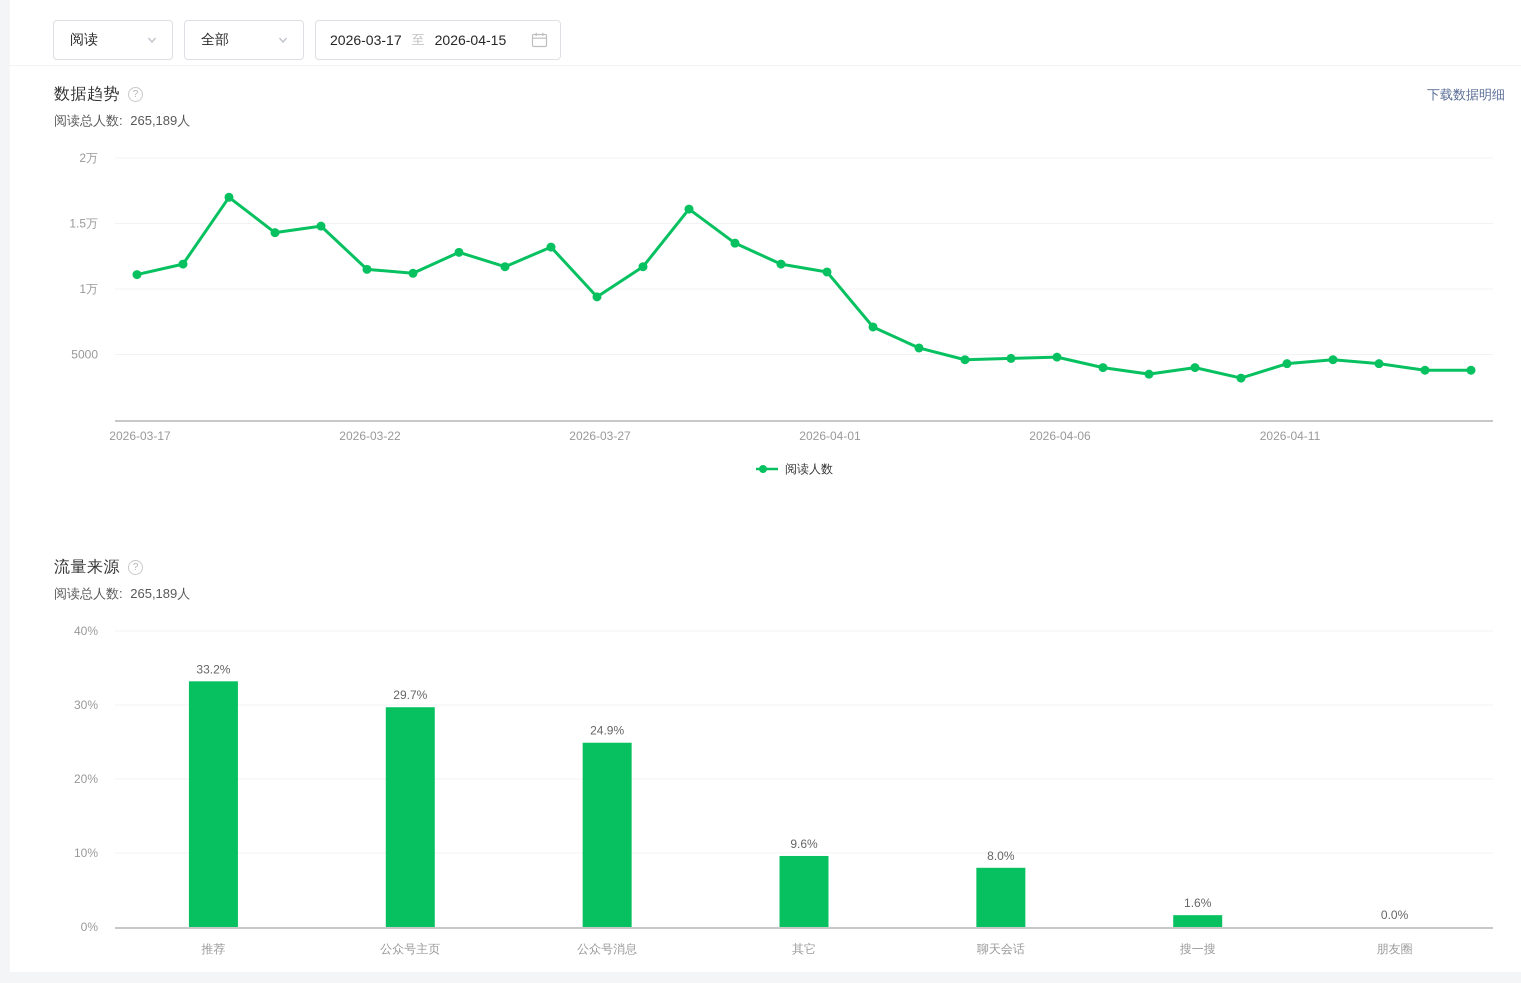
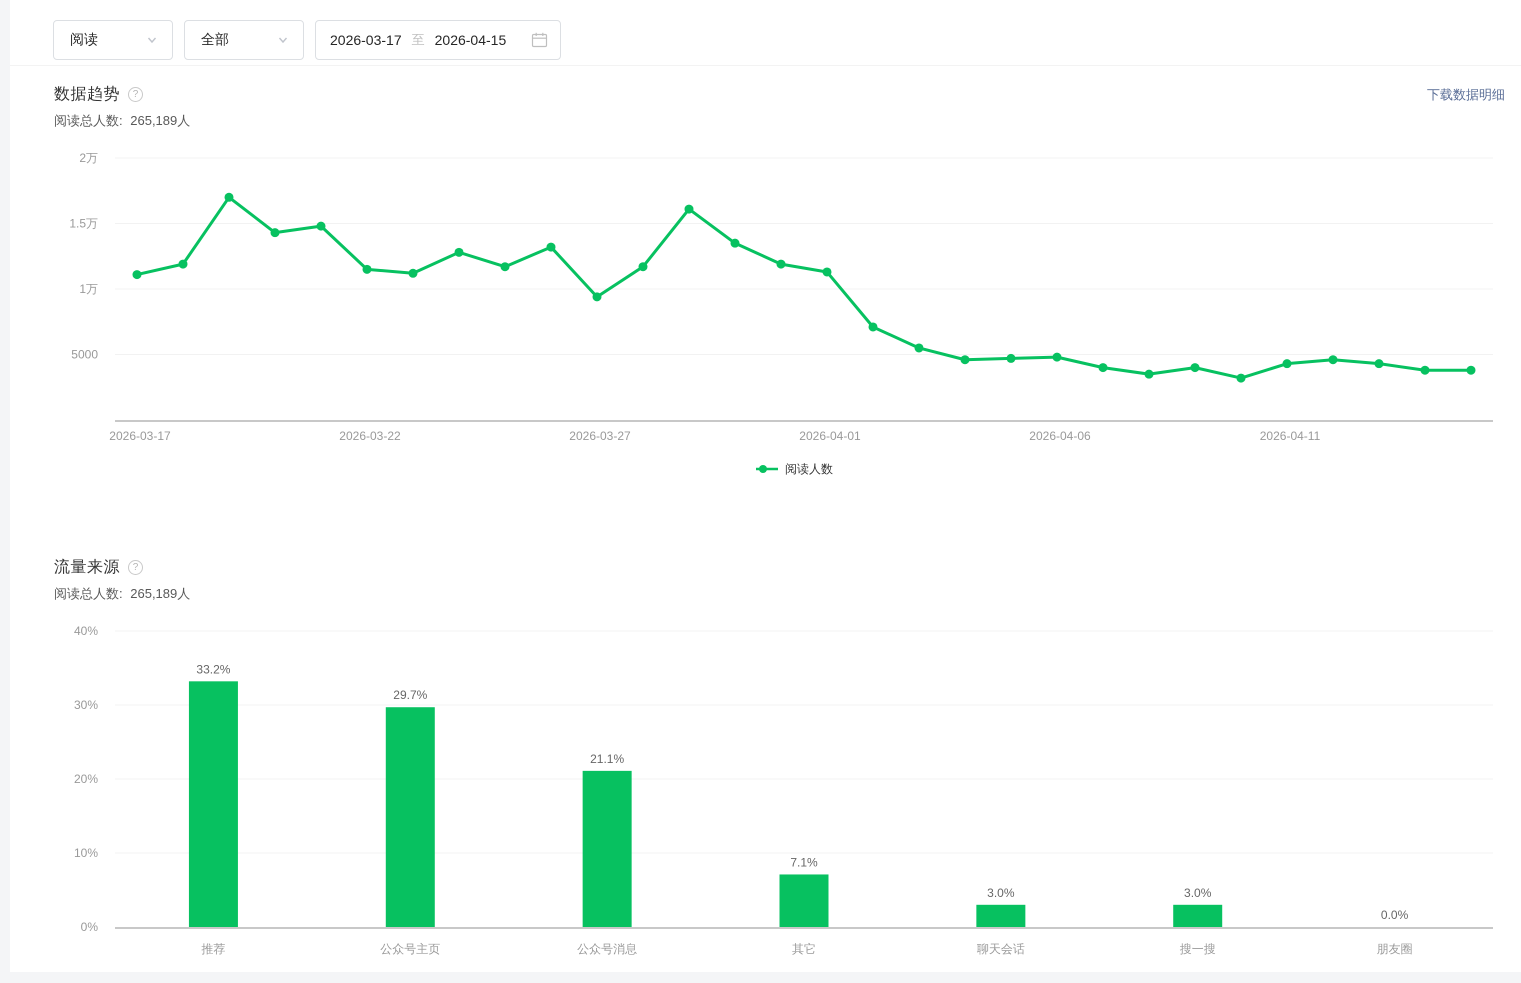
流量来源/公众号消息: 24.9% -> 21.1%
流量来源/其它: 9.6% -> 7.1%
流量来源/聊天会话: 8.0% -> 3.0%
流量来源/搜一搜: 1.6% -> 3.0%
